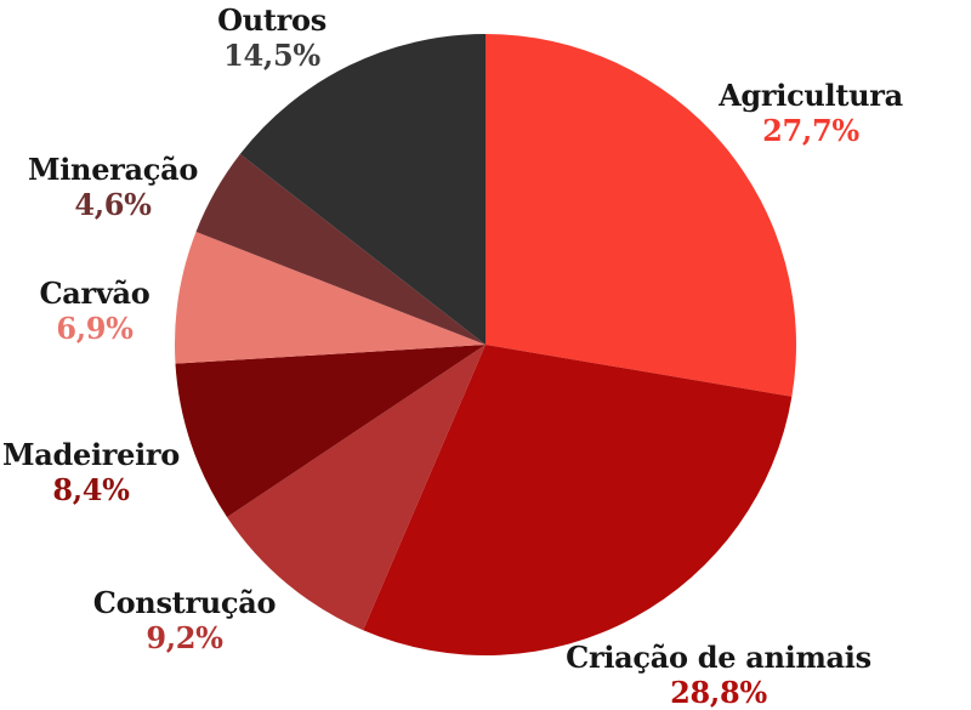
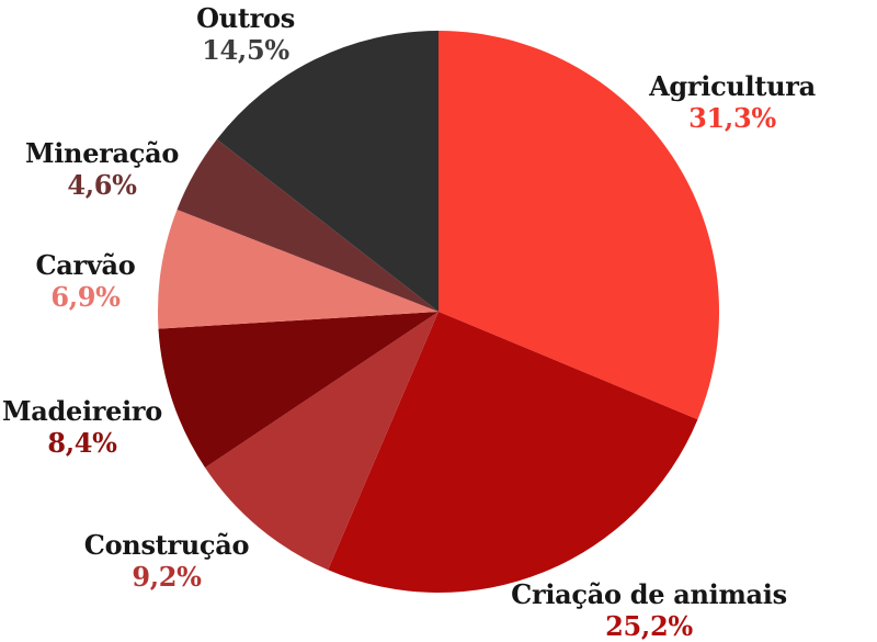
Agricultura: 27,7% -> 31,3%
Criação de animais: 28,8% -> 25,2%
